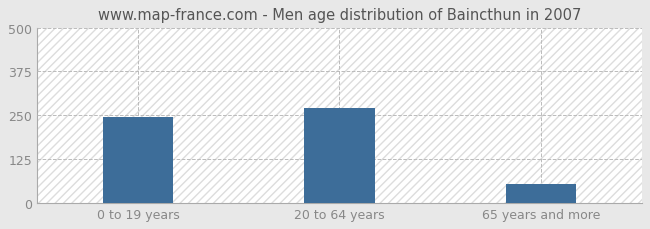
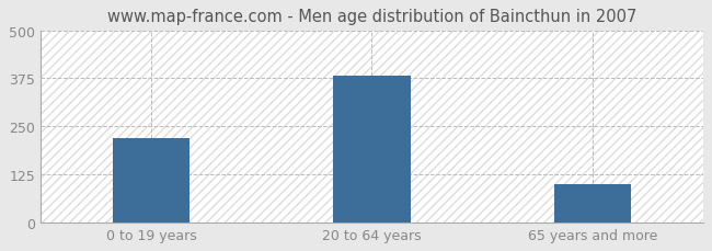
0 to 19 years: 245 -> 220
20 to 64 years: 270 -> 383
65 years and more: 55 -> 100
